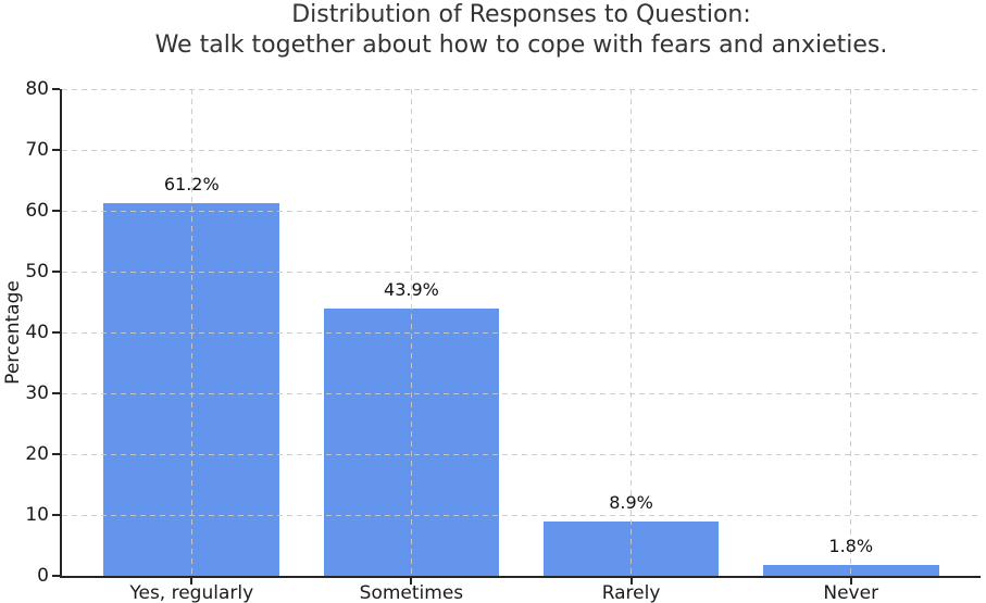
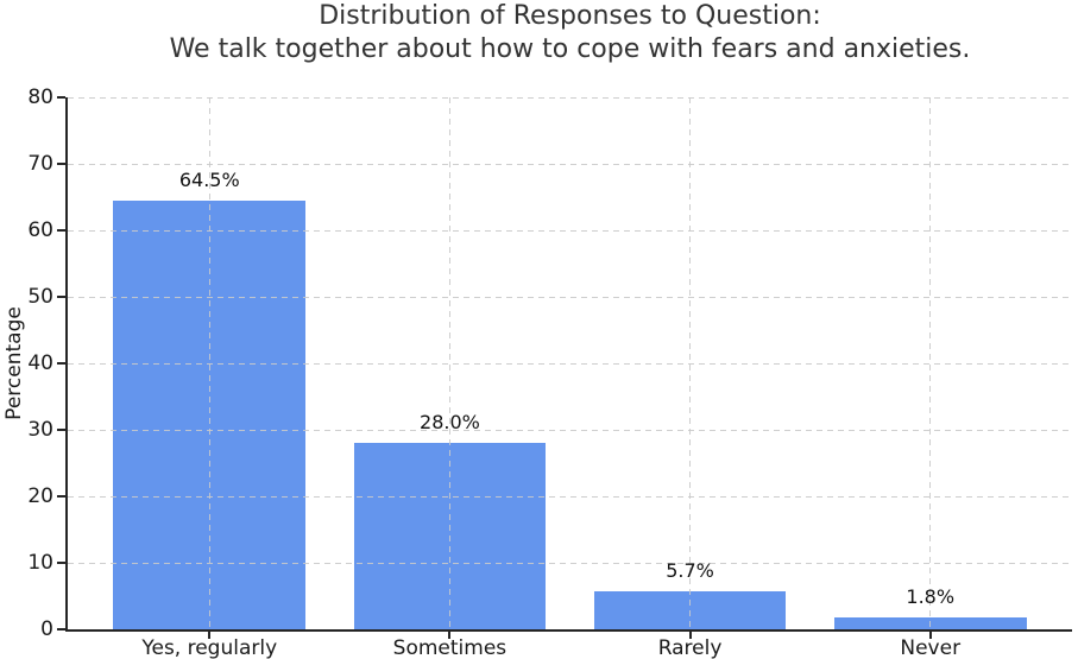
Yes, regularly: 61.2% -> 64.5%
Sometimes: 43.9% -> 28.0%
Rarely: 8.9% -> 5.7%
